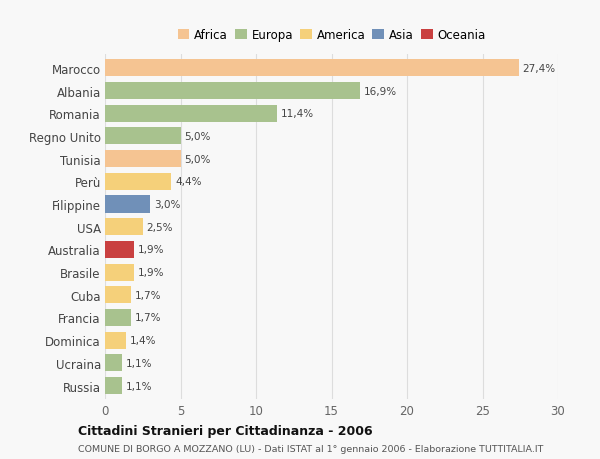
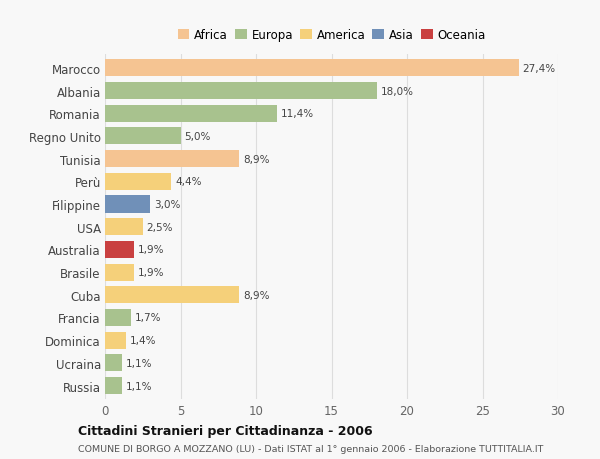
Albania: 16,9% -> 18,0%
Tunisia: 5,0% -> 8,9%
Cuba: 1,7% -> 8,9%
